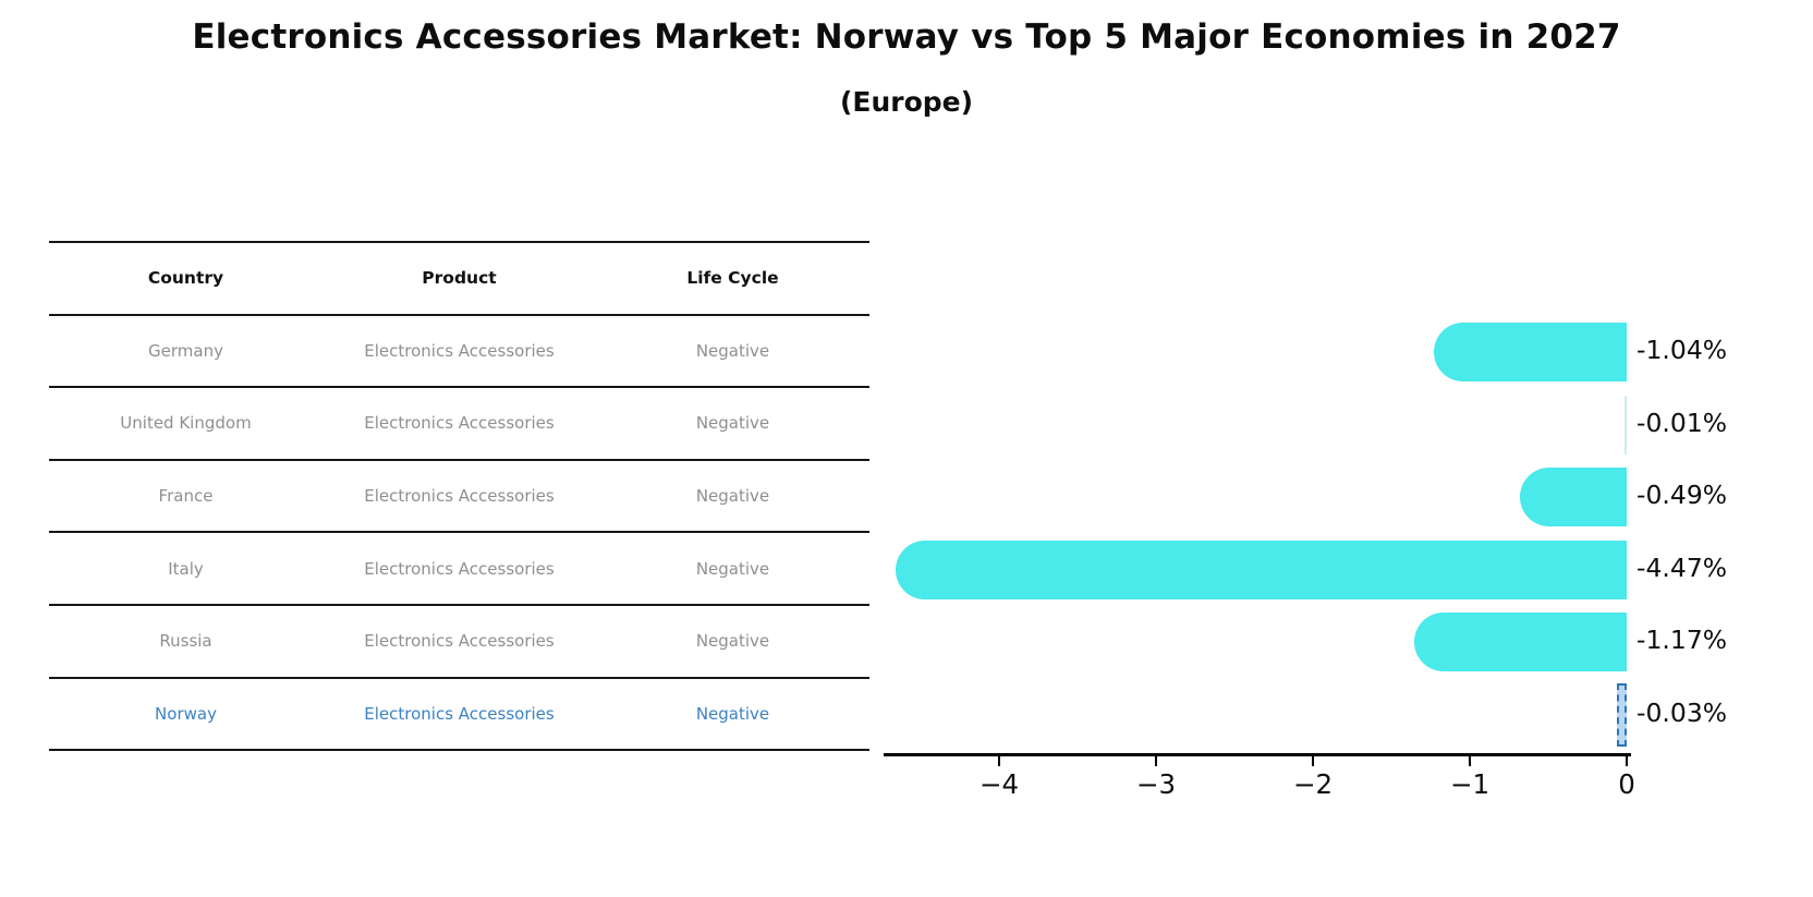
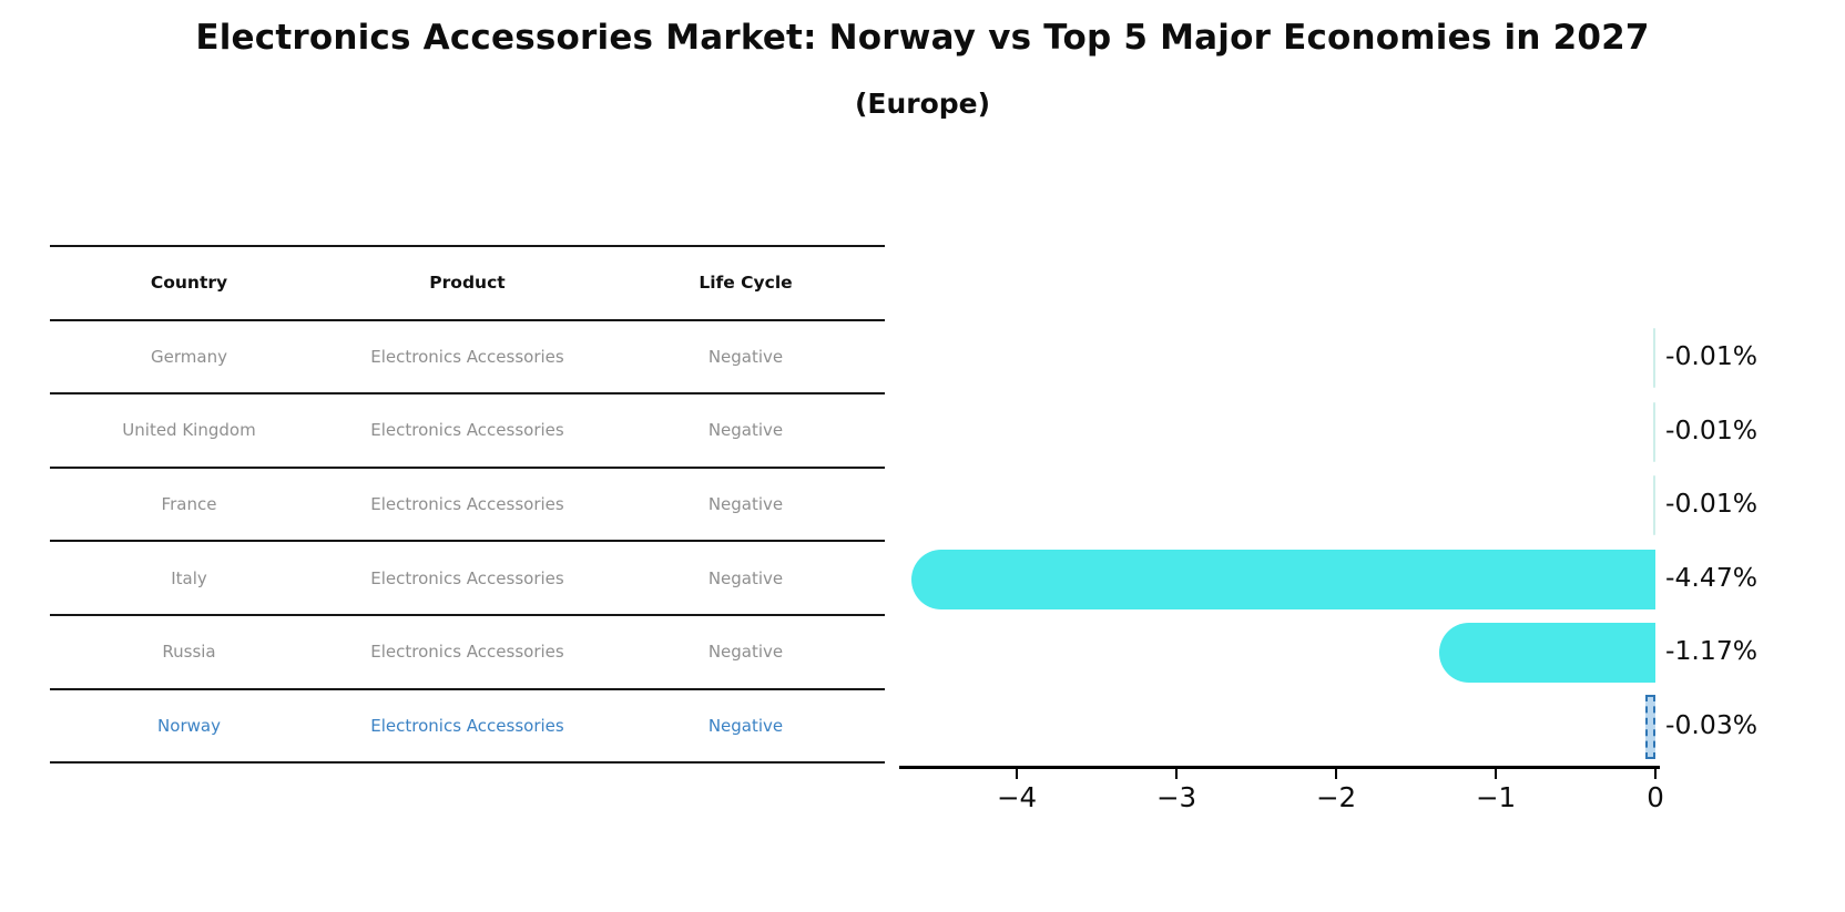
Germany: -1.04% -> -0.01%
France: -0.49% -> -0.01%
